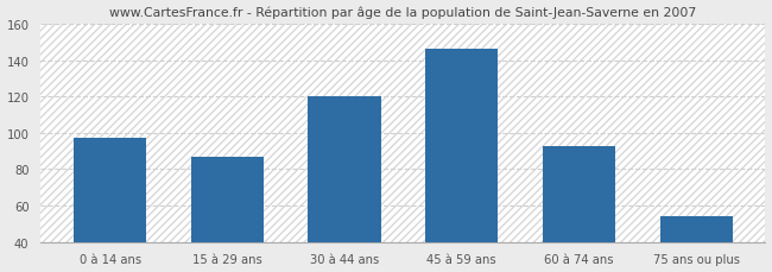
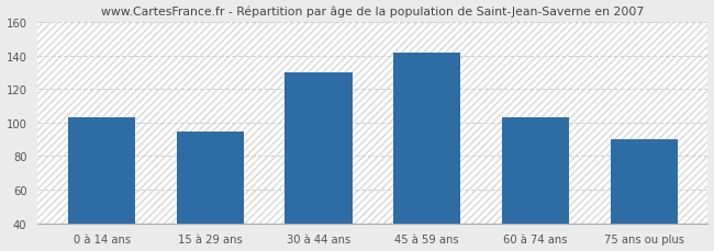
0 à 14 ans: 97 -> 103
15 à 29 ans: 87 -> 95
30 à 44 ans: 120 -> 130
45 à 59 ans: 146 -> 142
60 à 74 ans: 93 -> 103
75 ans ou plus: 54 -> 90
